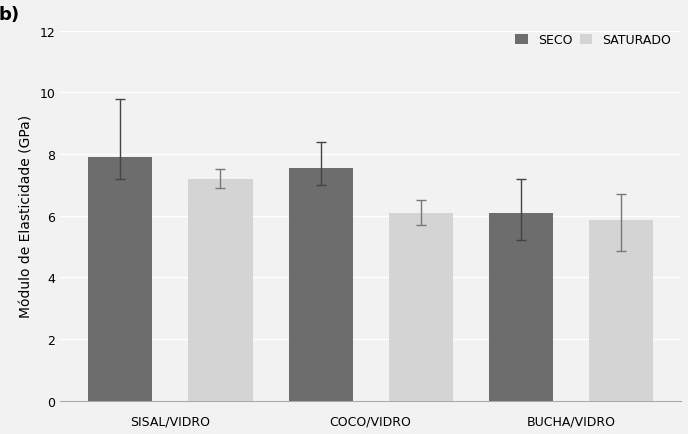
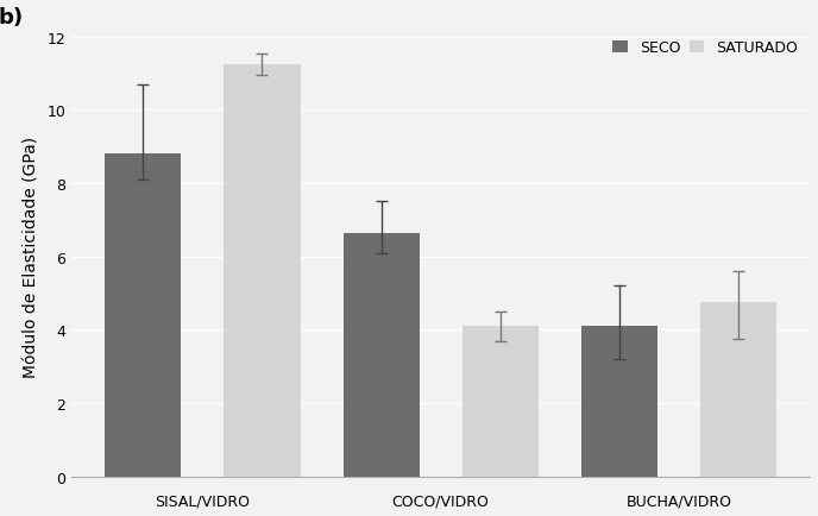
SECO/SISAL/VIDRO: 7.90 -> 8.80
SATURADO/SISAL/VIDRO: 7.20 -> 11.25
SECO/COCO/VIDRO: 7.55 -> 6.65
SATURADO/COCO/VIDRO: 6.10 -> 4.10
SECO/BUCHA/VIDRO: 6.10 -> 4.10
SATURADO/BUCHA/VIDRO: 5.85 -> 4.75
